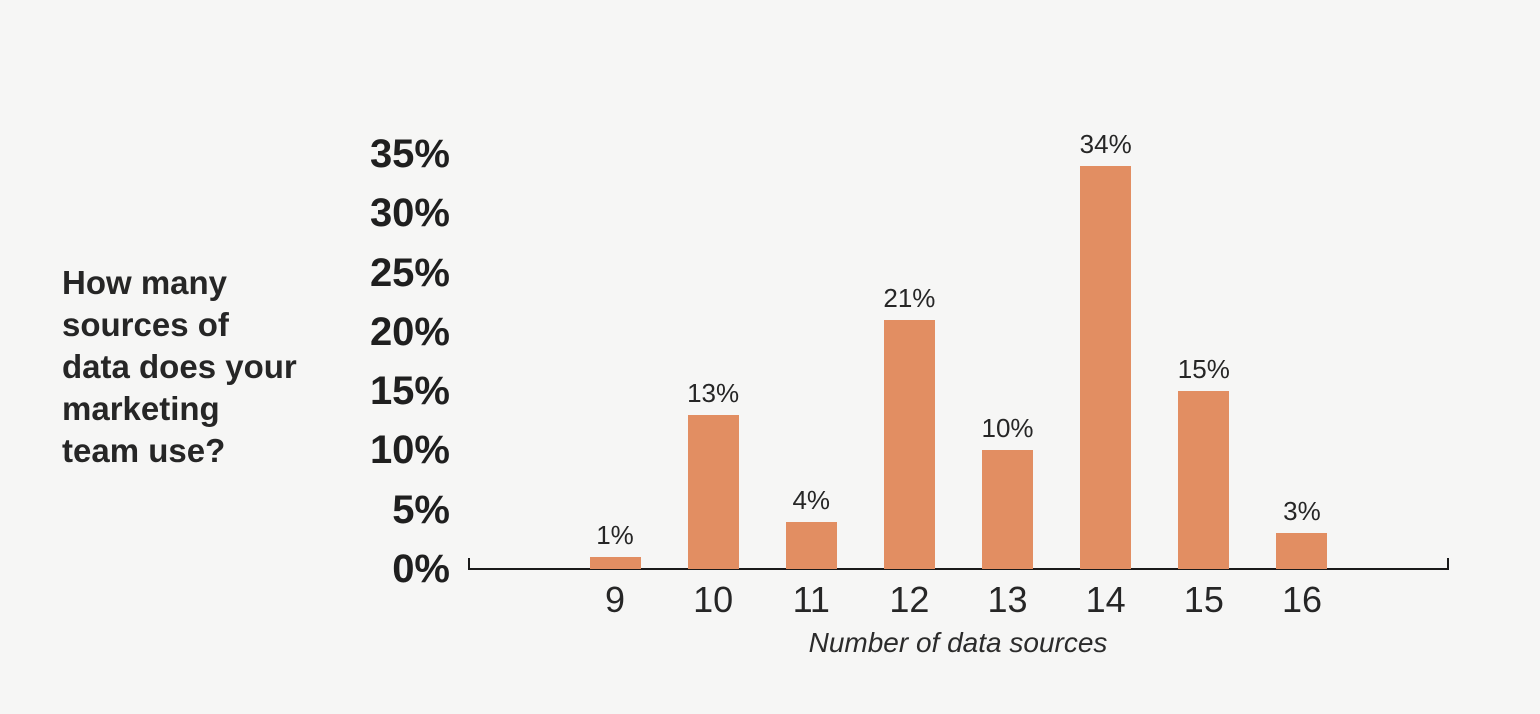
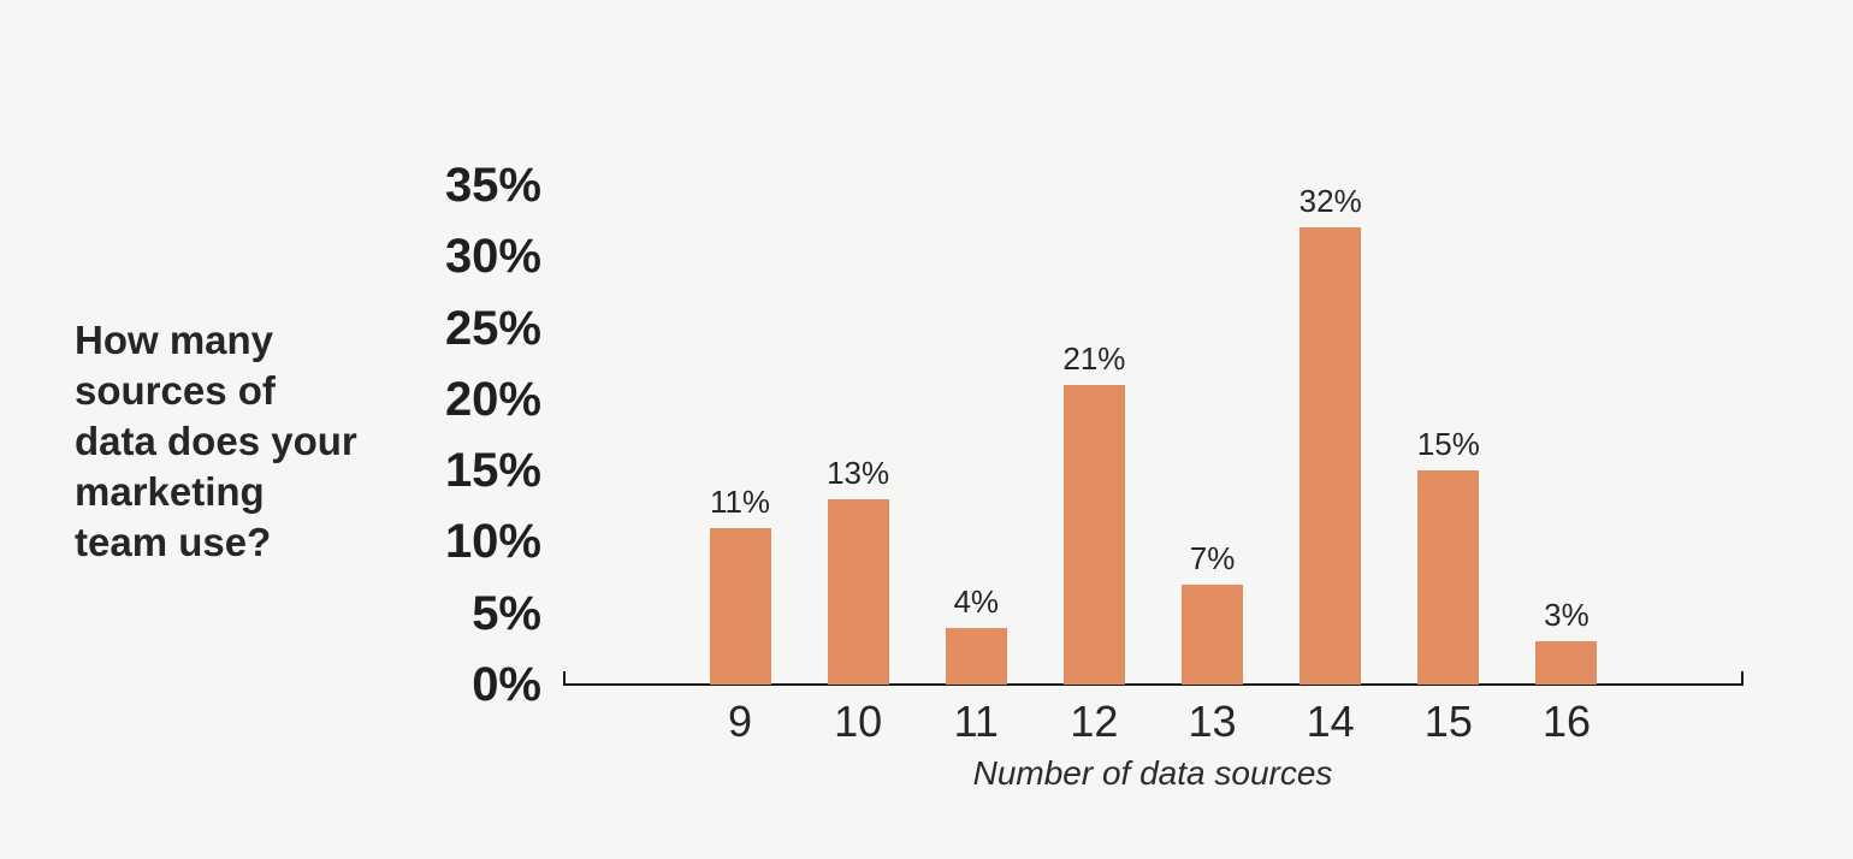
9: 1% -> 11%
13: 10% -> 7%
14: 34% -> 32%
